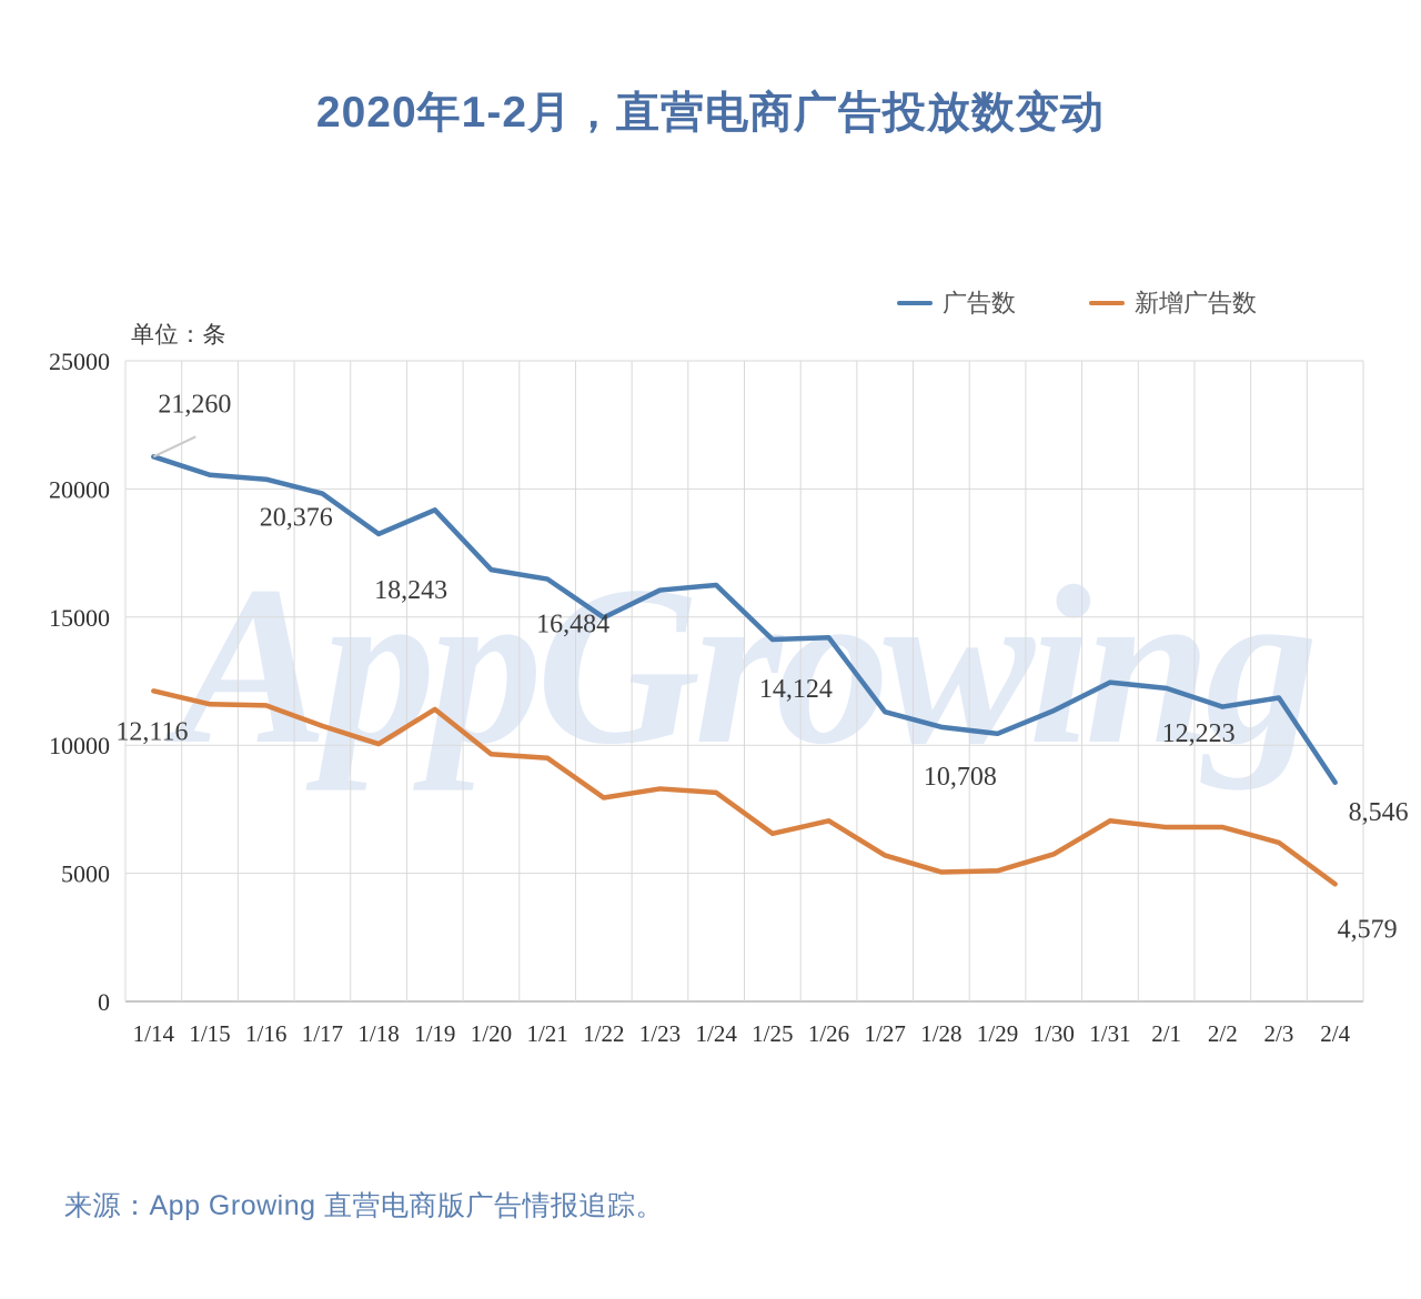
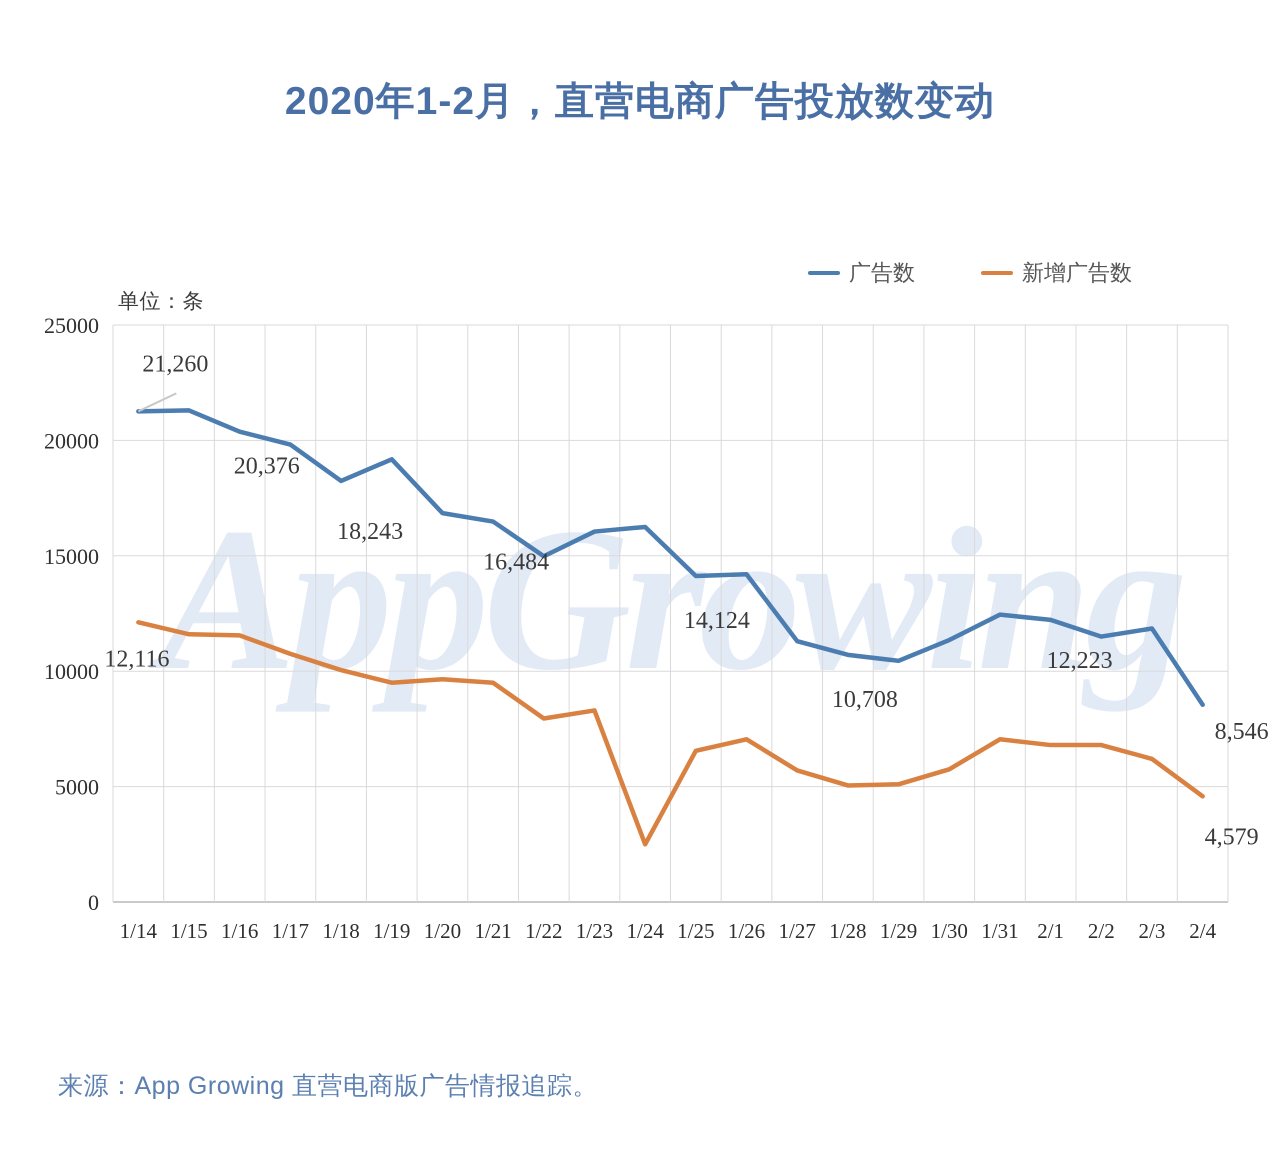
广告数/1/15: 20600 -> 21300
新增广告数/1/19: 11400 -> 9500
新增广告数/1/24: 8200 -> 2500
